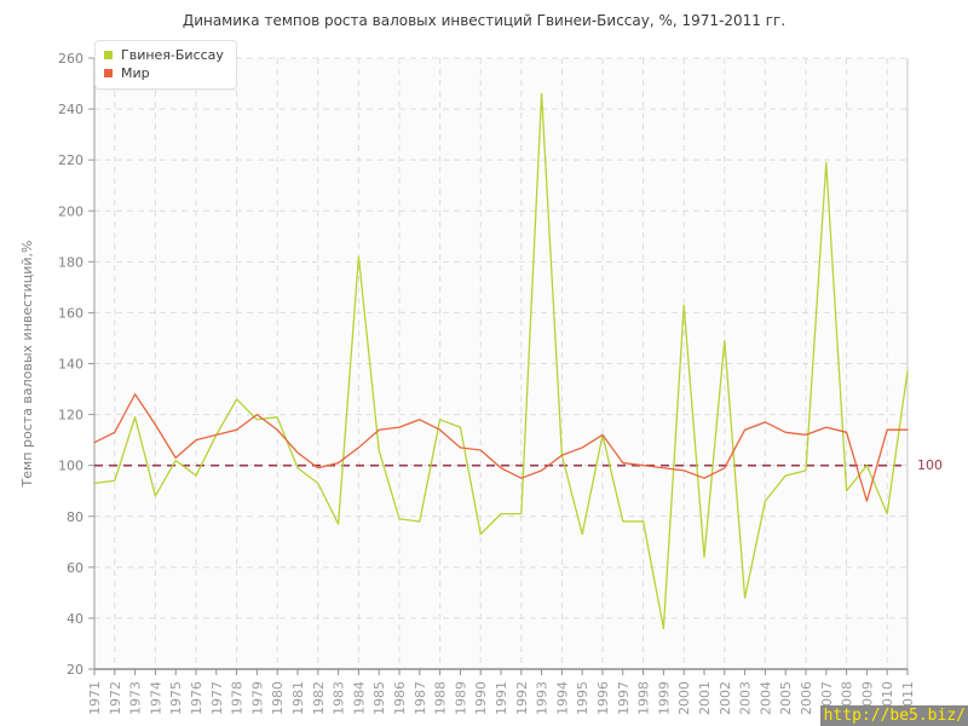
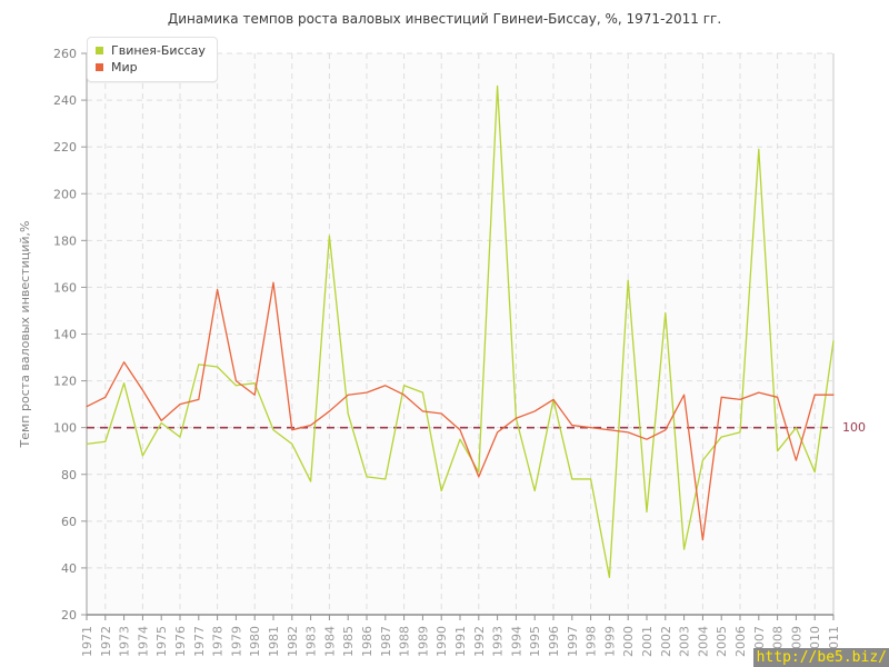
Гвинея-Биссау/1977: 112 -> 127
Мир/1978: 114 -> 159
Мир/1981: 105 -> 162
Гвинея-Биссау/1991: 81 -> 95
Мир/1992: 95 -> 79
Мир/2004: 117 -> 52
